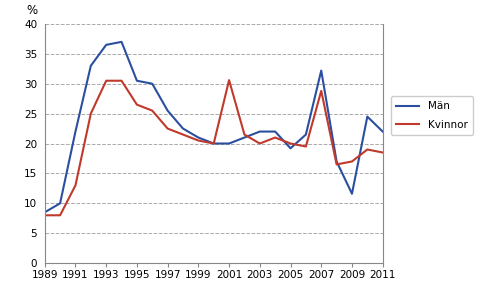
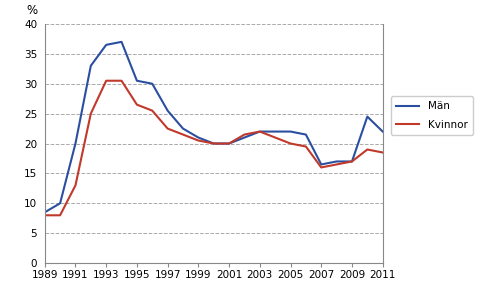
Män/1991: 22.0 -> 20.0
Kvinnor/2001: 30.6 -> 20.0
Kvinnor/2003: 20.0 -> 22.0
Män/2005: 19.2 -> 22.0
Män/2007: 32.2 -> 16.5
Kvinnor/2007: 28.8 -> 16.0
Män/2009: 11.6 -> 17.0
